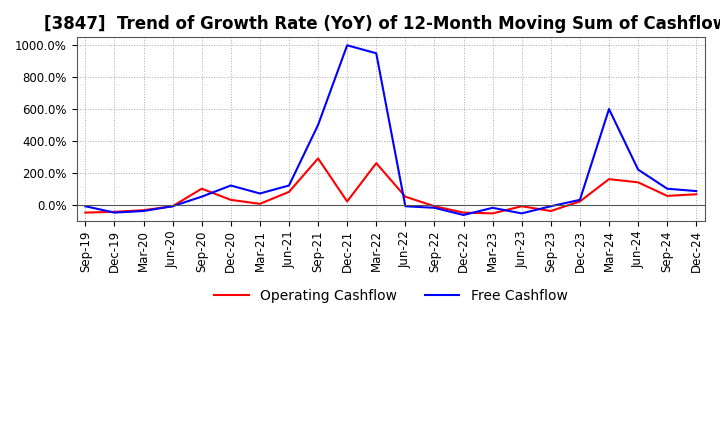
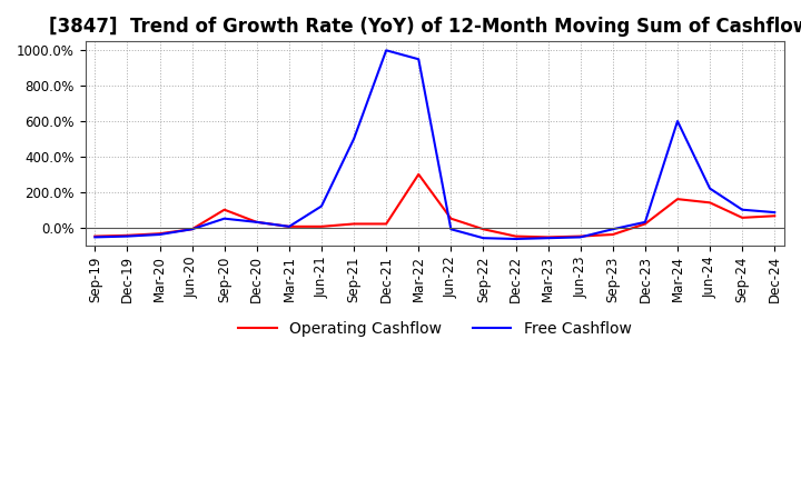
Free Cashflow/Sep-19: -10% -> -60%
Free Cashflow/Dec-20: 120% -> 30%
Free Cashflow/Mar-21: 70% -> 0%
Operating Cashflow/Jun-21: 80% -> 0%
Operating Cashflow/Sep-21: 290% -> 20%
Operating Cashflow/Mar-22: 260% -> 300%
Free Cashflow/Sep-22: -20% -> -60%
Free Cashflow/Mar-23: -20% -> -60%
Operating Cashflow/Jun-23: -10% -> -50%
